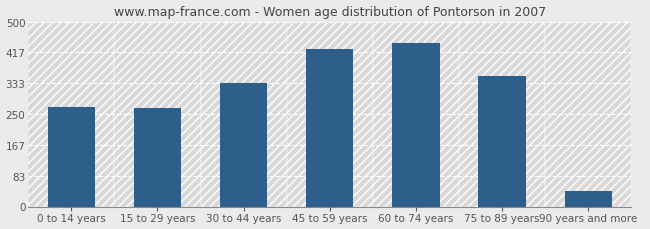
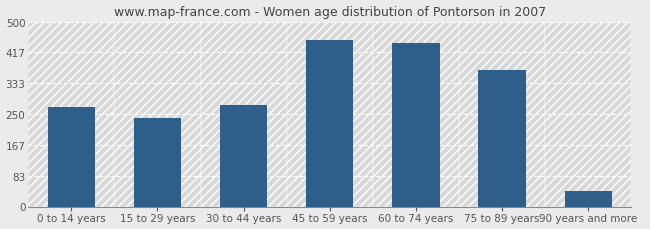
15 to 29 years: 265 -> 240
30 to 44 years: 333 -> 275
45 to 59 years: 427 -> 450
75 to 89 years: 352 -> 370
